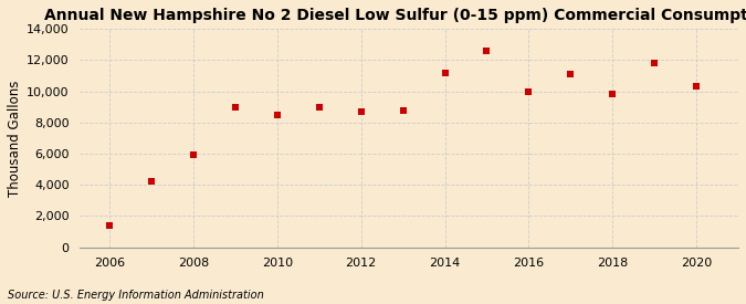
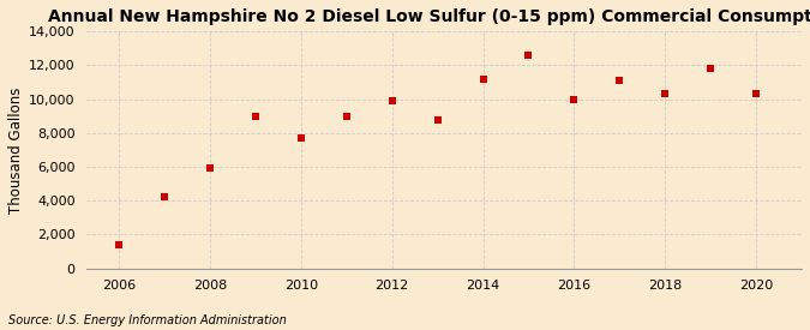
2010: 8,500 -> 7,700
2012: 8,700 -> 9,900
2018: 9,800 -> 10,300
